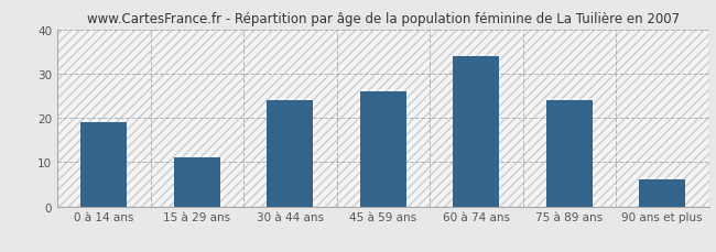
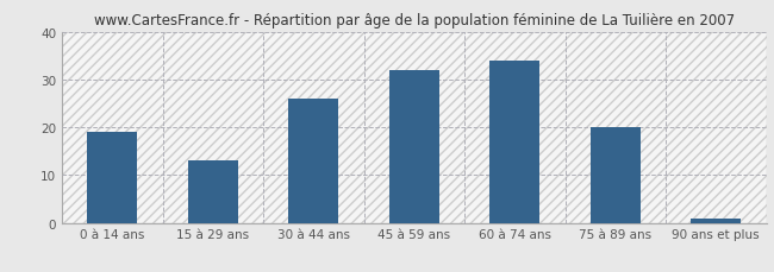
15 à 29 ans: 11 -> 13
30 à 44 ans: 24 -> 26
45 à 59 ans: 26 -> 32
75 à 89 ans: 24 -> 20
90 ans et plus: 6 -> 1
